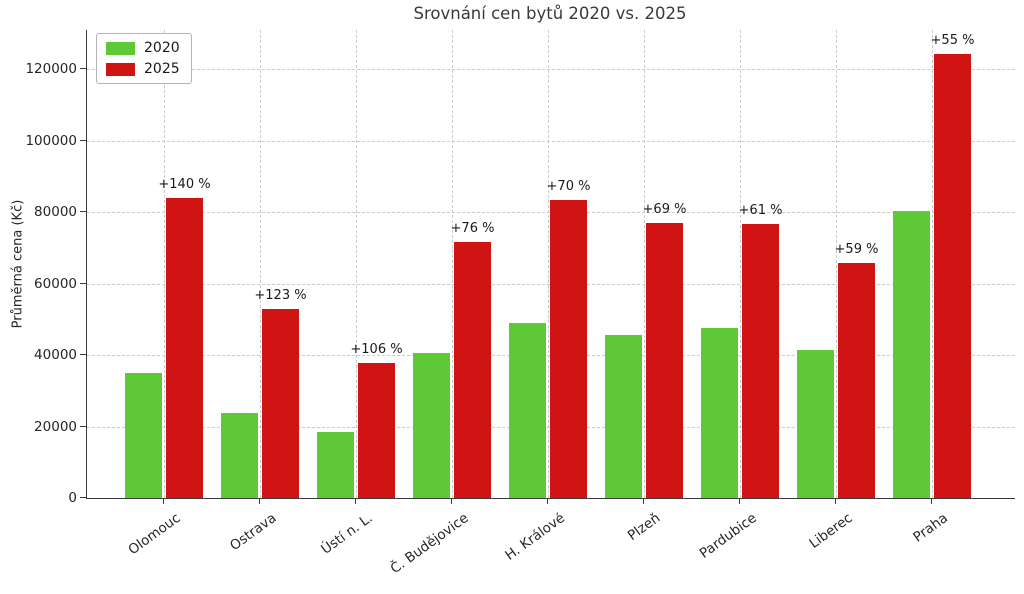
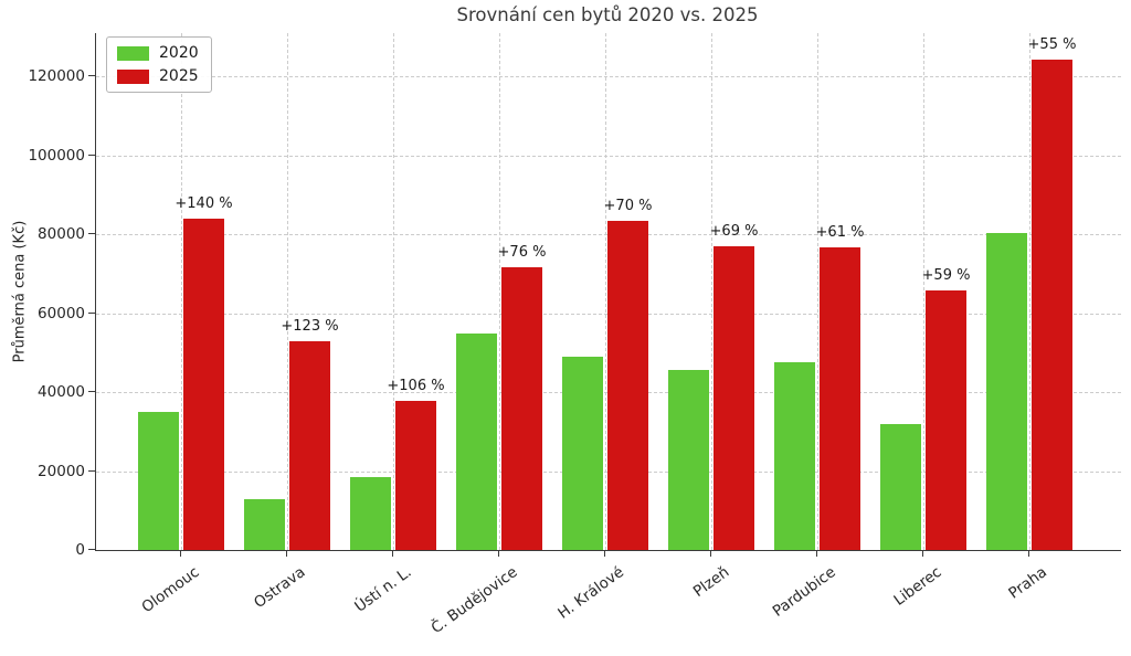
2020/Ostrava: 24000 -> 13000
2020/Č. Budějovice: 41000 -> 55000
2020/Liberec: 41000 -> 32000
